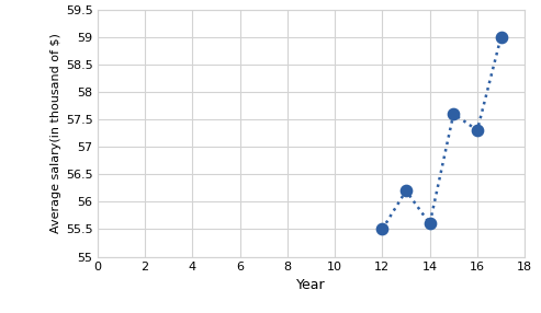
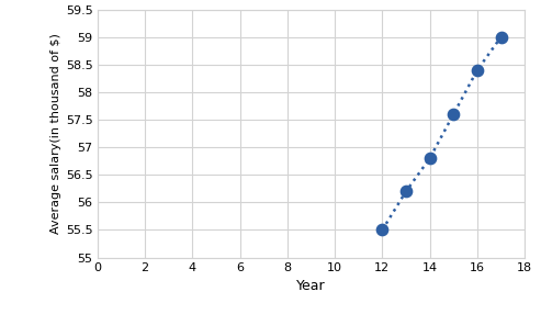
14: 55.6 -> 56.8
16: 57.3 -> 58.4
